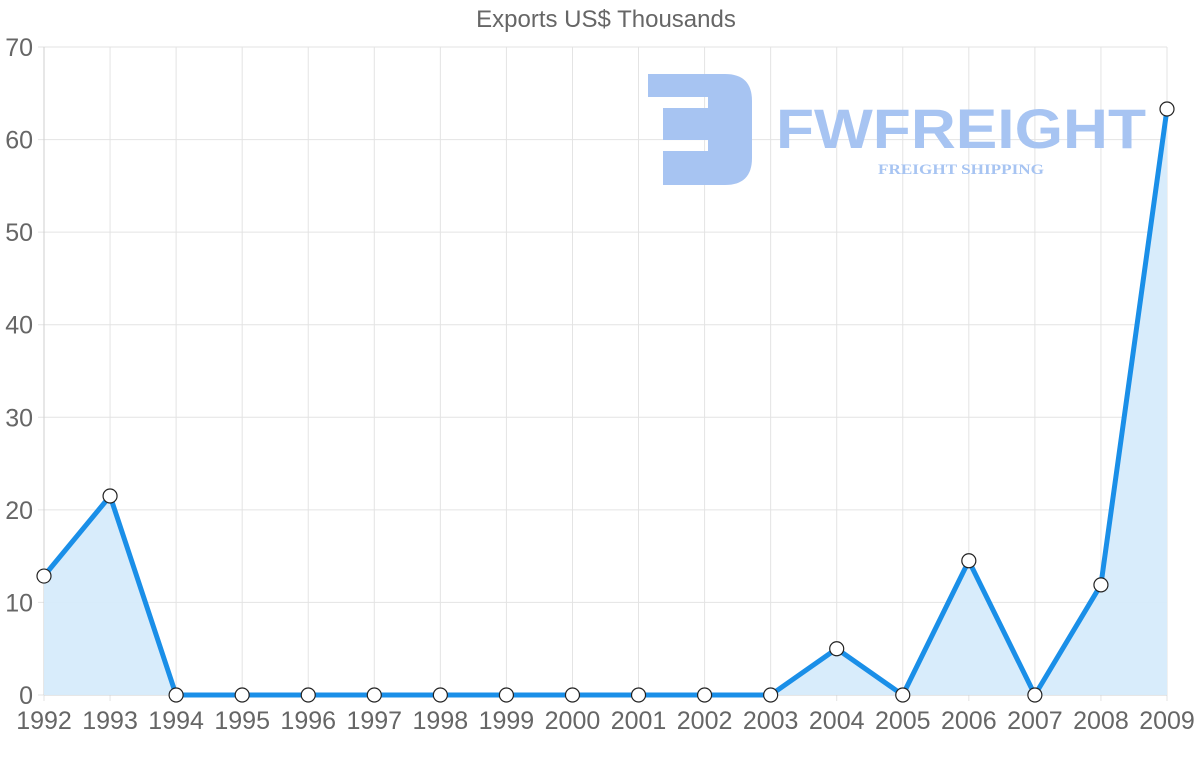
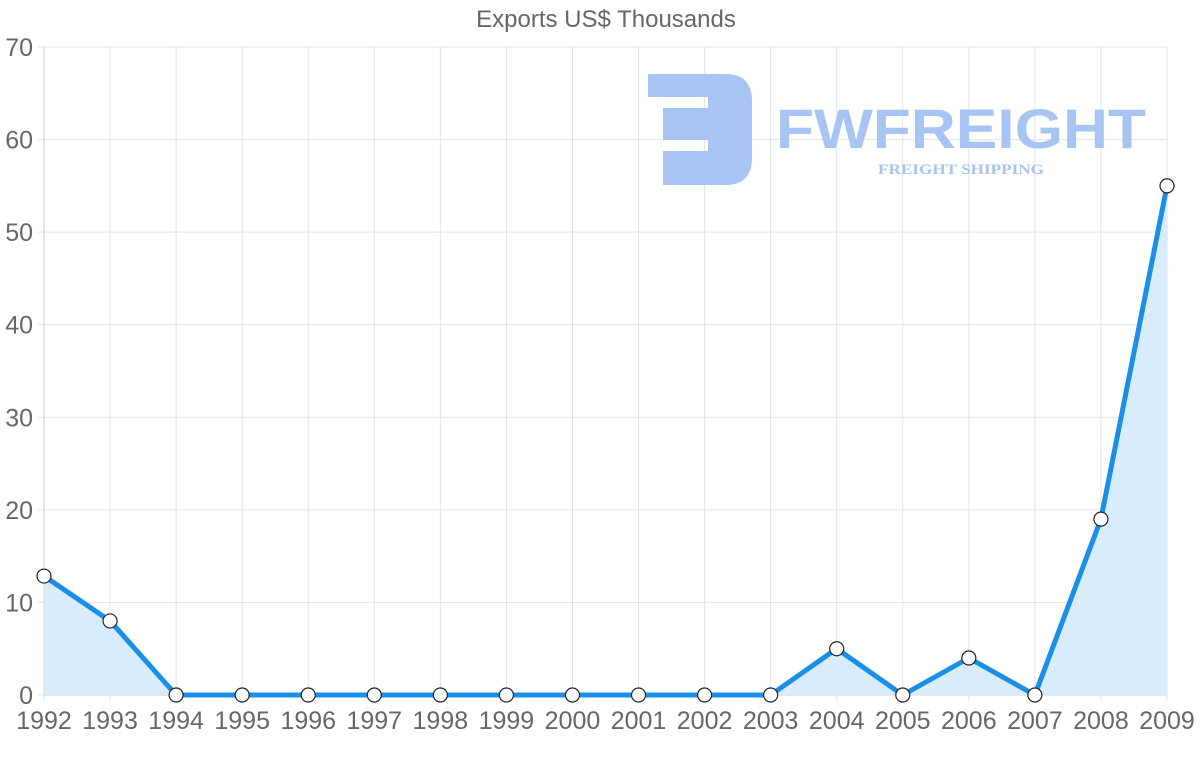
1993: 22 -> 8
2006: 14 -> 4
2008: 12 -> 19
2009: 63 -> 55
